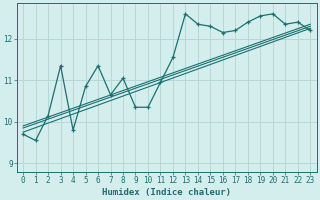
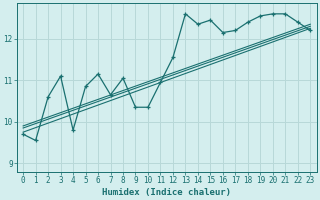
2: 10.15 -> 10.60
3: 11.35 -> 11.10
6: 11.35 -> 11.15
15: 12.30 -> 12.45
21: 12.35 -> 12.60
